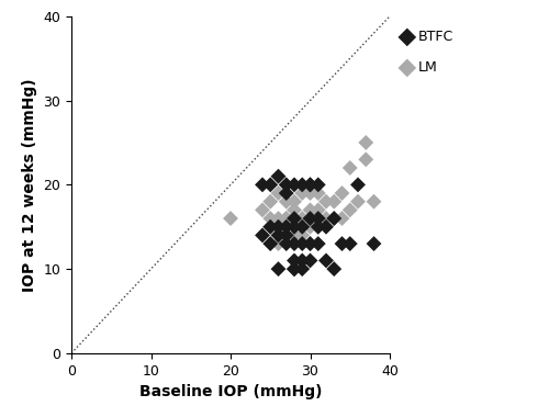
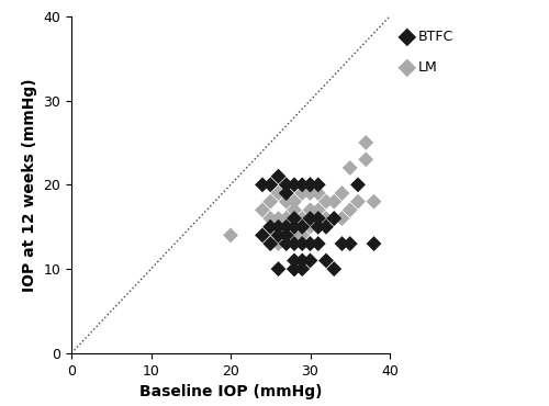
LM/20: 16 -> 14
